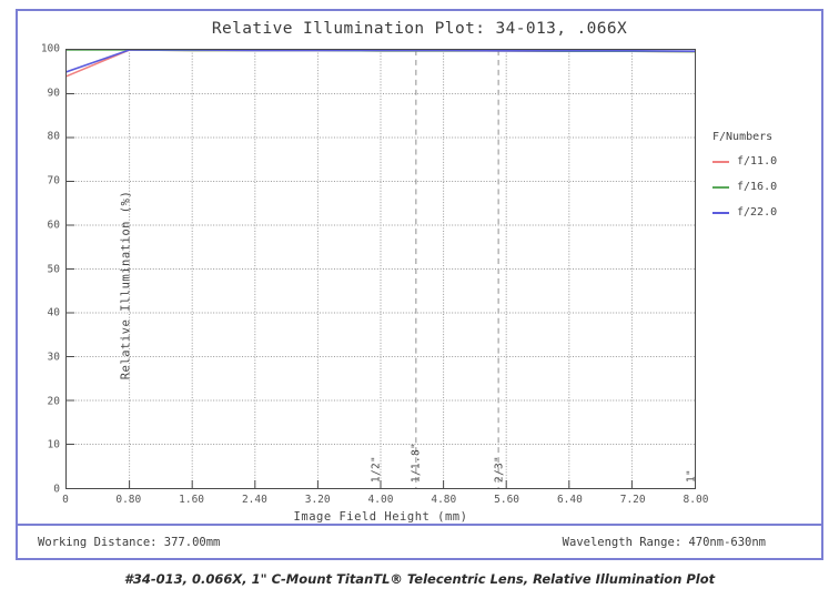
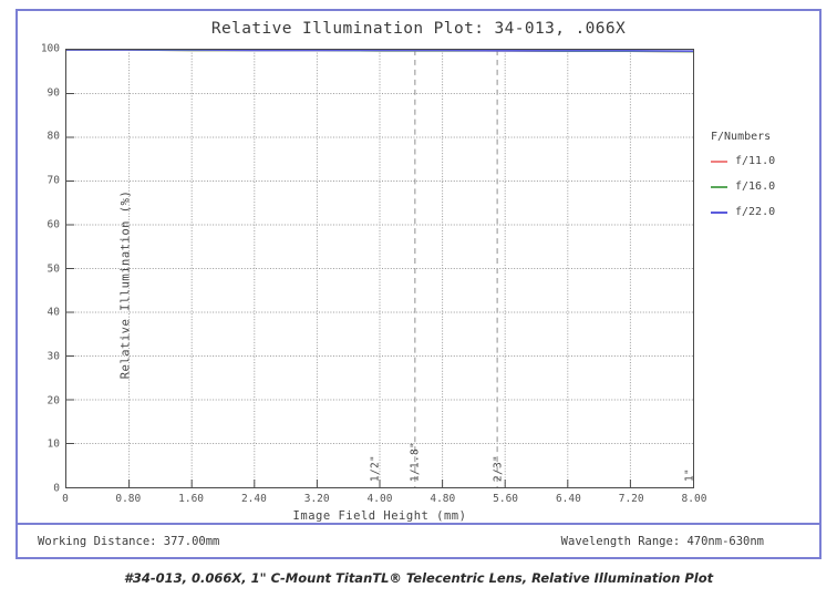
f/11.0/0: 94 -> 100
f/22.0/0: 95 -> 100
